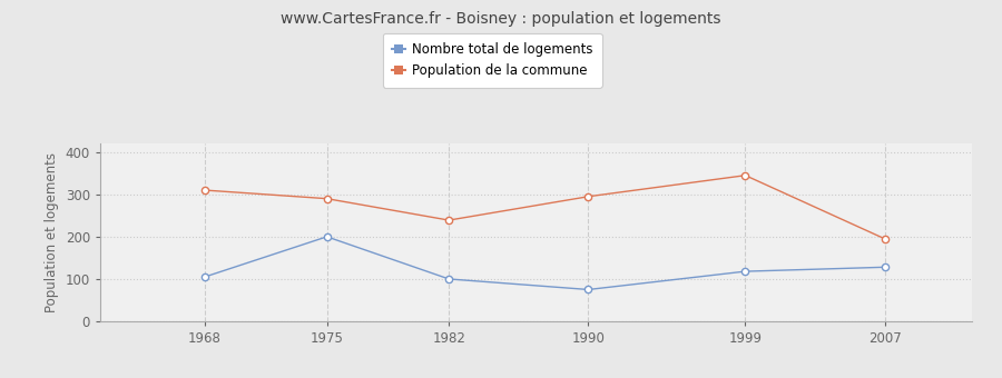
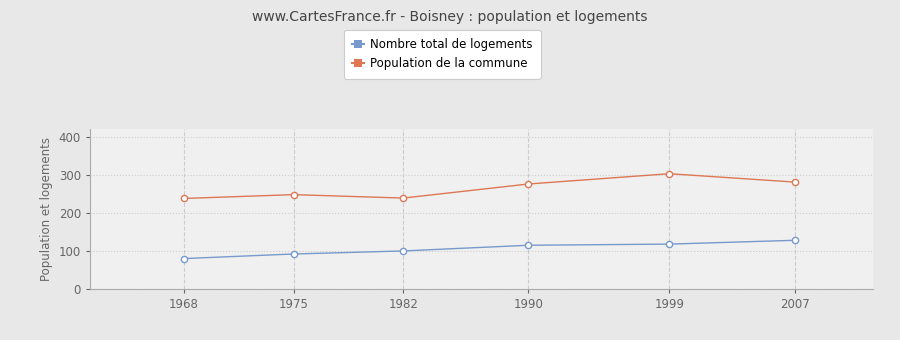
Nombre total de logements/1968: 105 -> 80
Population de la commune/1968: 310 -> 238
Nombre total de logements/1975: 200 -> 92
Population de la commune/1975: 290 -> 248
Nombre total de logements/1990: 75 -> 115
Population de la commune/1990: 295 -> 276
Population de la commune/1999: 345 -> 303
Population de la commune/2007: 195 -> 281
